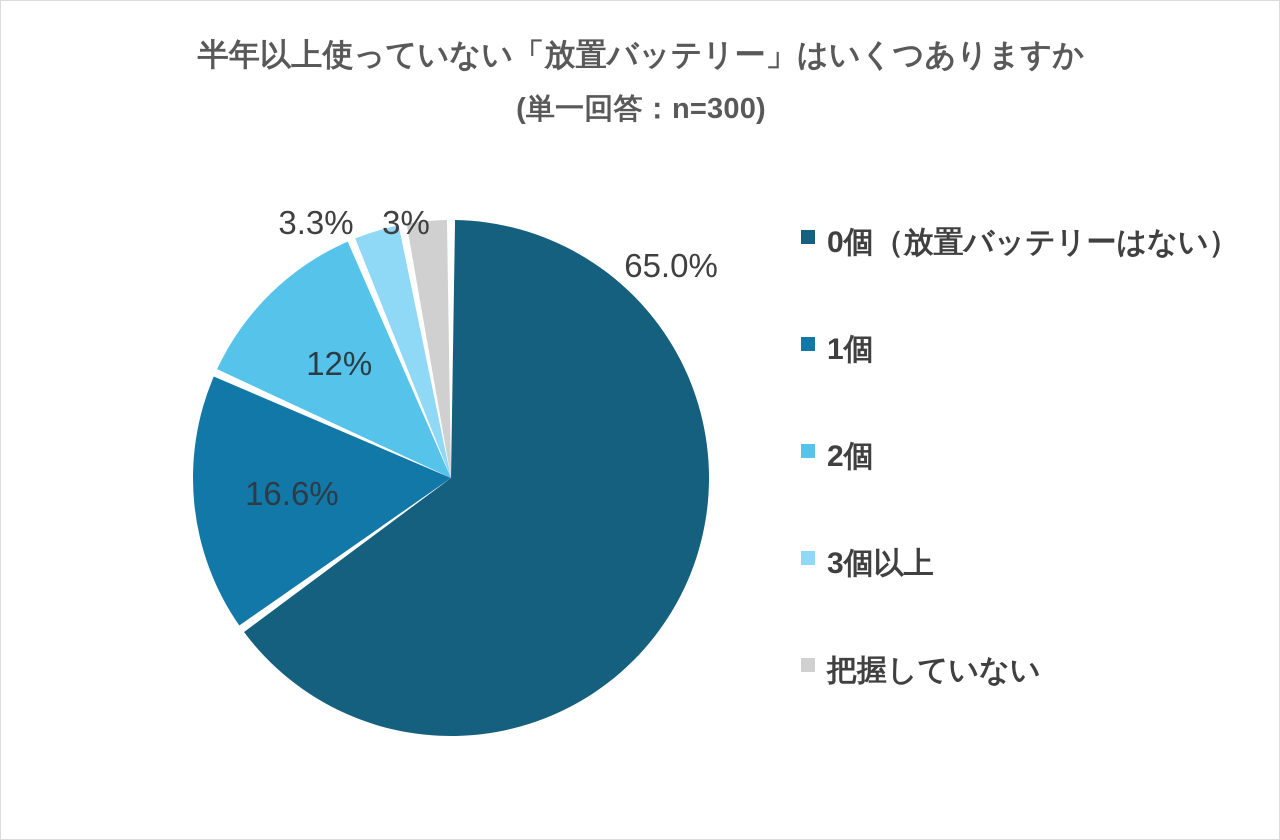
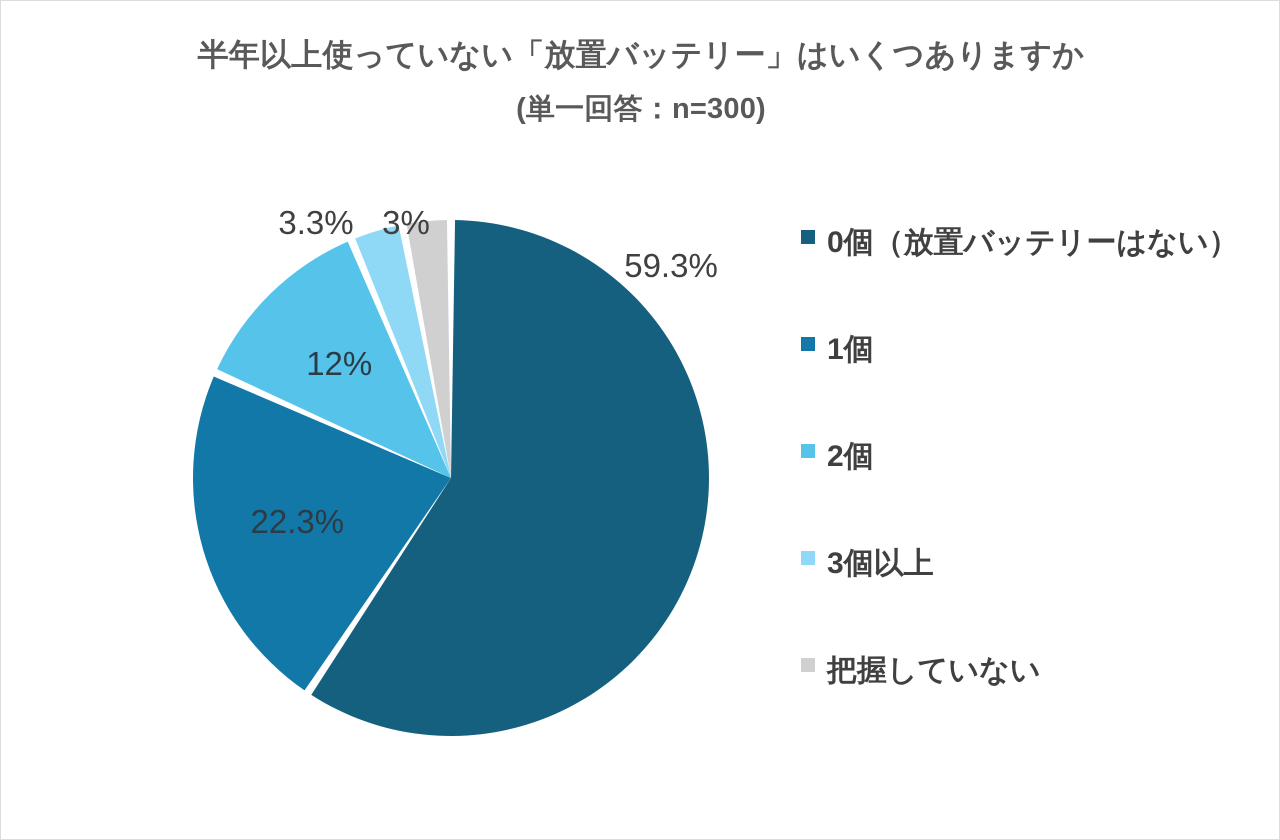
0個（放置バッテリーはない）: 65.0% -> 59.3%
1個: 16.6% -> 22.3%
